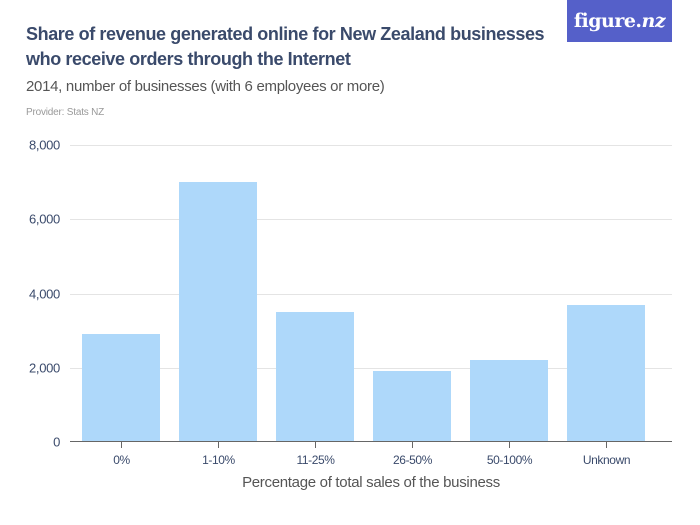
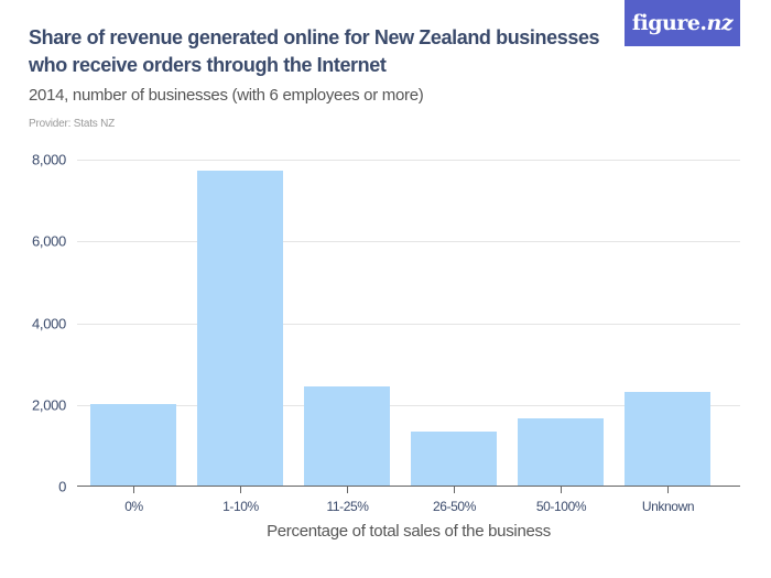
0%: 2900 -> 2000
1-10%: 7000 -> 7700
11-25%: 3500 -> 2500
26-50%: 1900 -> 1400
50-100%: 2200 -> 1700
Unknown: 3700 -> 2300
